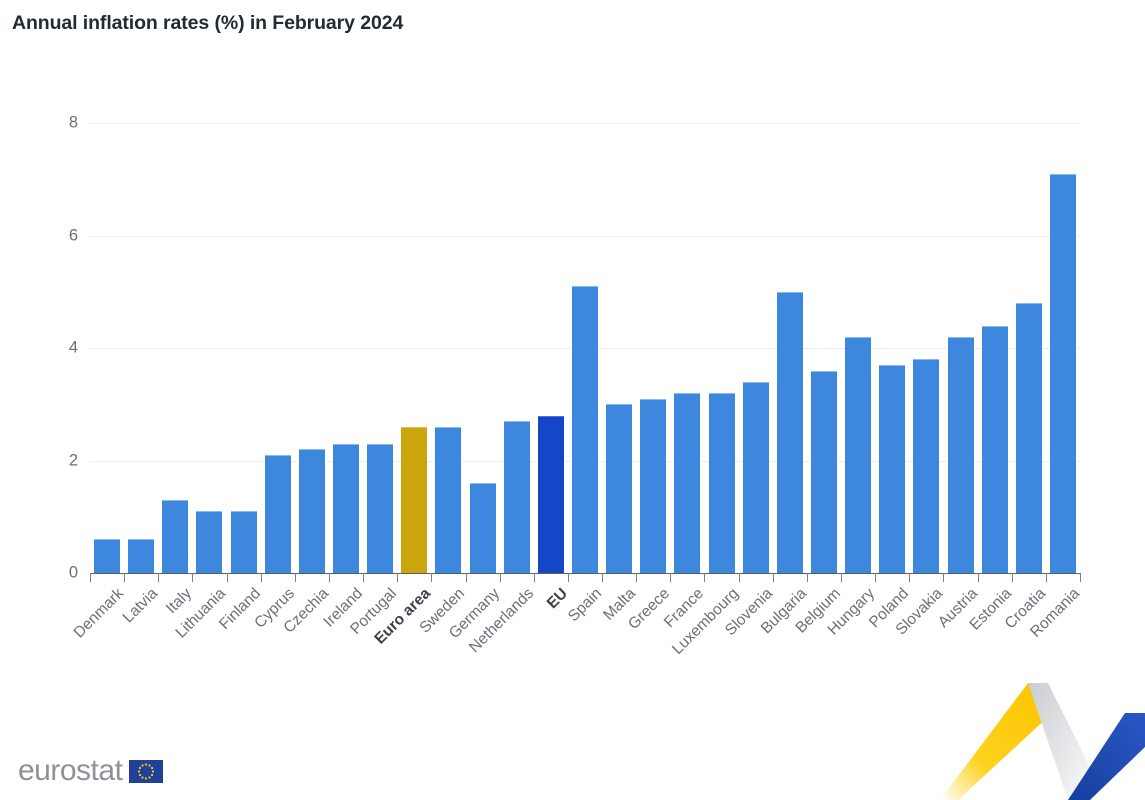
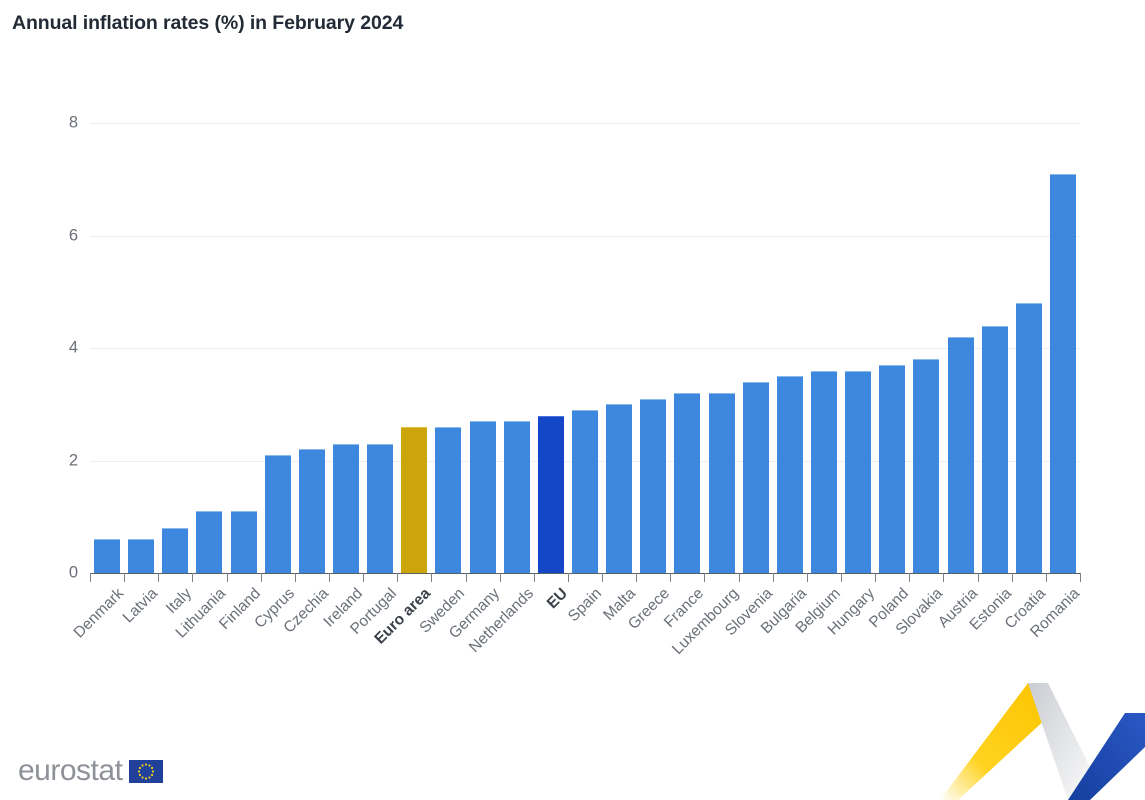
Italy: 1.3 -> 0.8
Germany: 1.6 -> 2.7
Spain: 5.1 -> 2.9
Bulgaria: 5.0 -> 3.5
Hungary: 4.2 -> 3.6
